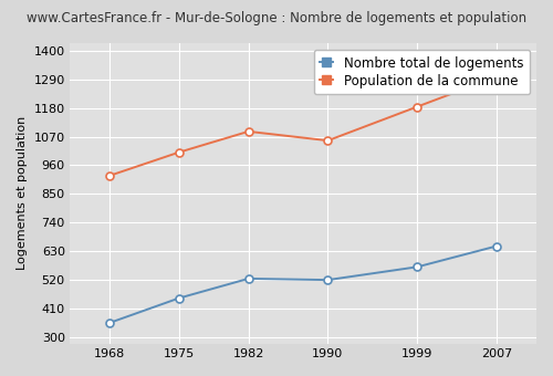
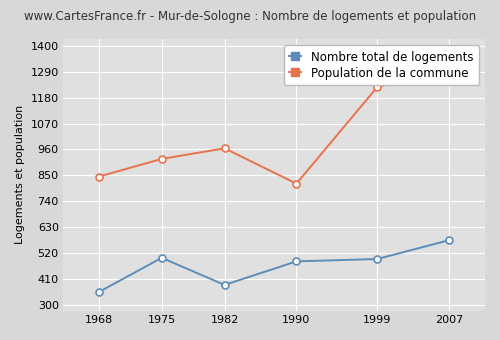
Population de la commune/1968: 920 -> 845
Nombre total de logements/1975: 450 -> 500
Population de la commune/1975: 1010 -> 920
Nombre total de logements/1982: 525 -> 385
Population de la commune/1982: 1090 -> 965
Nombre total de logements/1990: 520 -> 485
Population de la commune/1990: 1055 -> 815
Nombre total de logements/1999: 570 -> 495
Population de la commune/1999: 1185 -> 1225
Nombre total de logements/2007: 650 -> 575
